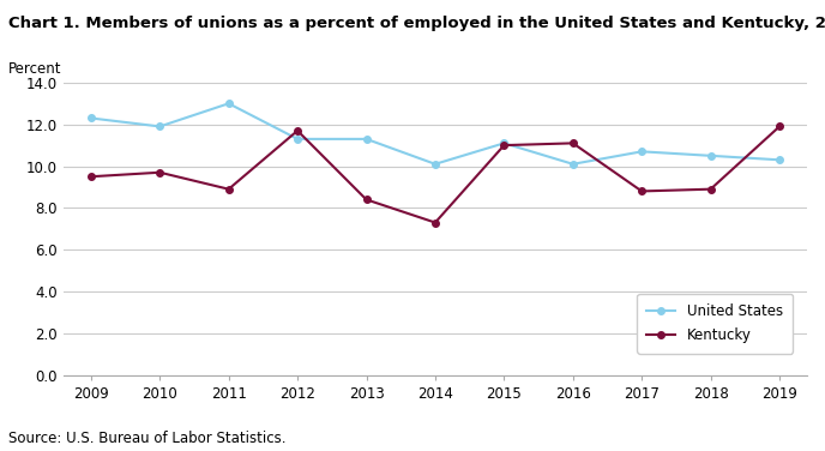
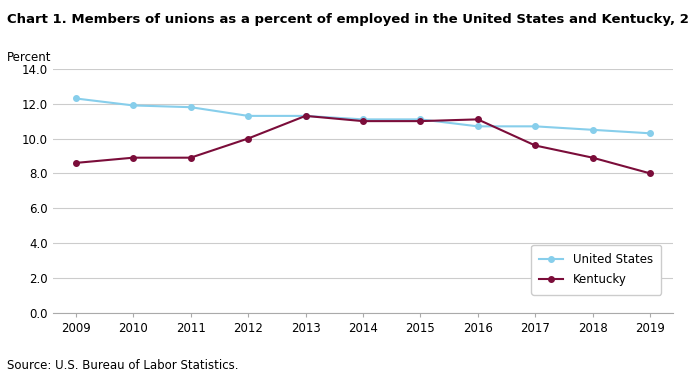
Kentucky/2009: 9.5 -> 8.6
Kentucky/2010: 9.7 -> 8.9
United States/2011: 13.0 -> 11.8
Kentucky/2012: 11.7 -> 10.0
Kentucky/2013: 8.4 -> 11.3
United States/2014: 10.1 -> 11.1
Kentucky/2014: 7.3 -> 11.0
United States/2016: 10.1 -> 10.7
Kentucky/2017: 8.8 -> 9.6
Kentucky/2019: 11.9 -> 8.0
